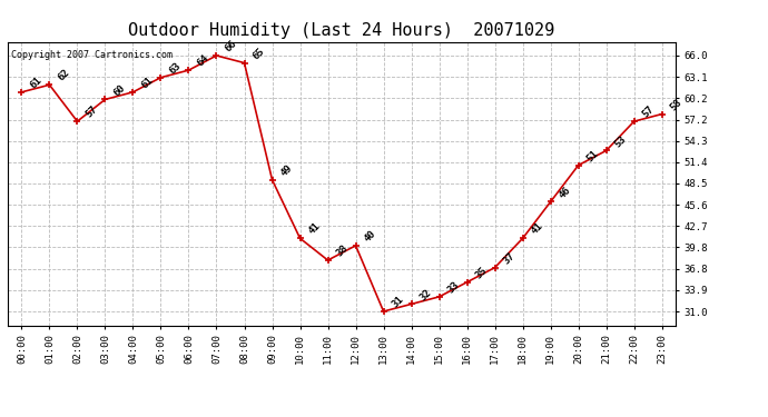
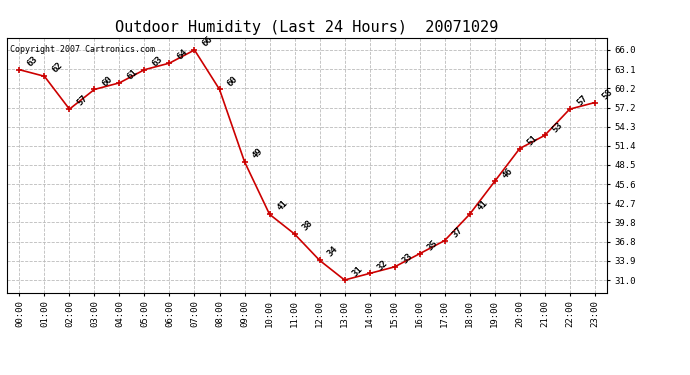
00:00: 61 -> 63
08:00: 65 -> 60
12:00: 40 -> 34
